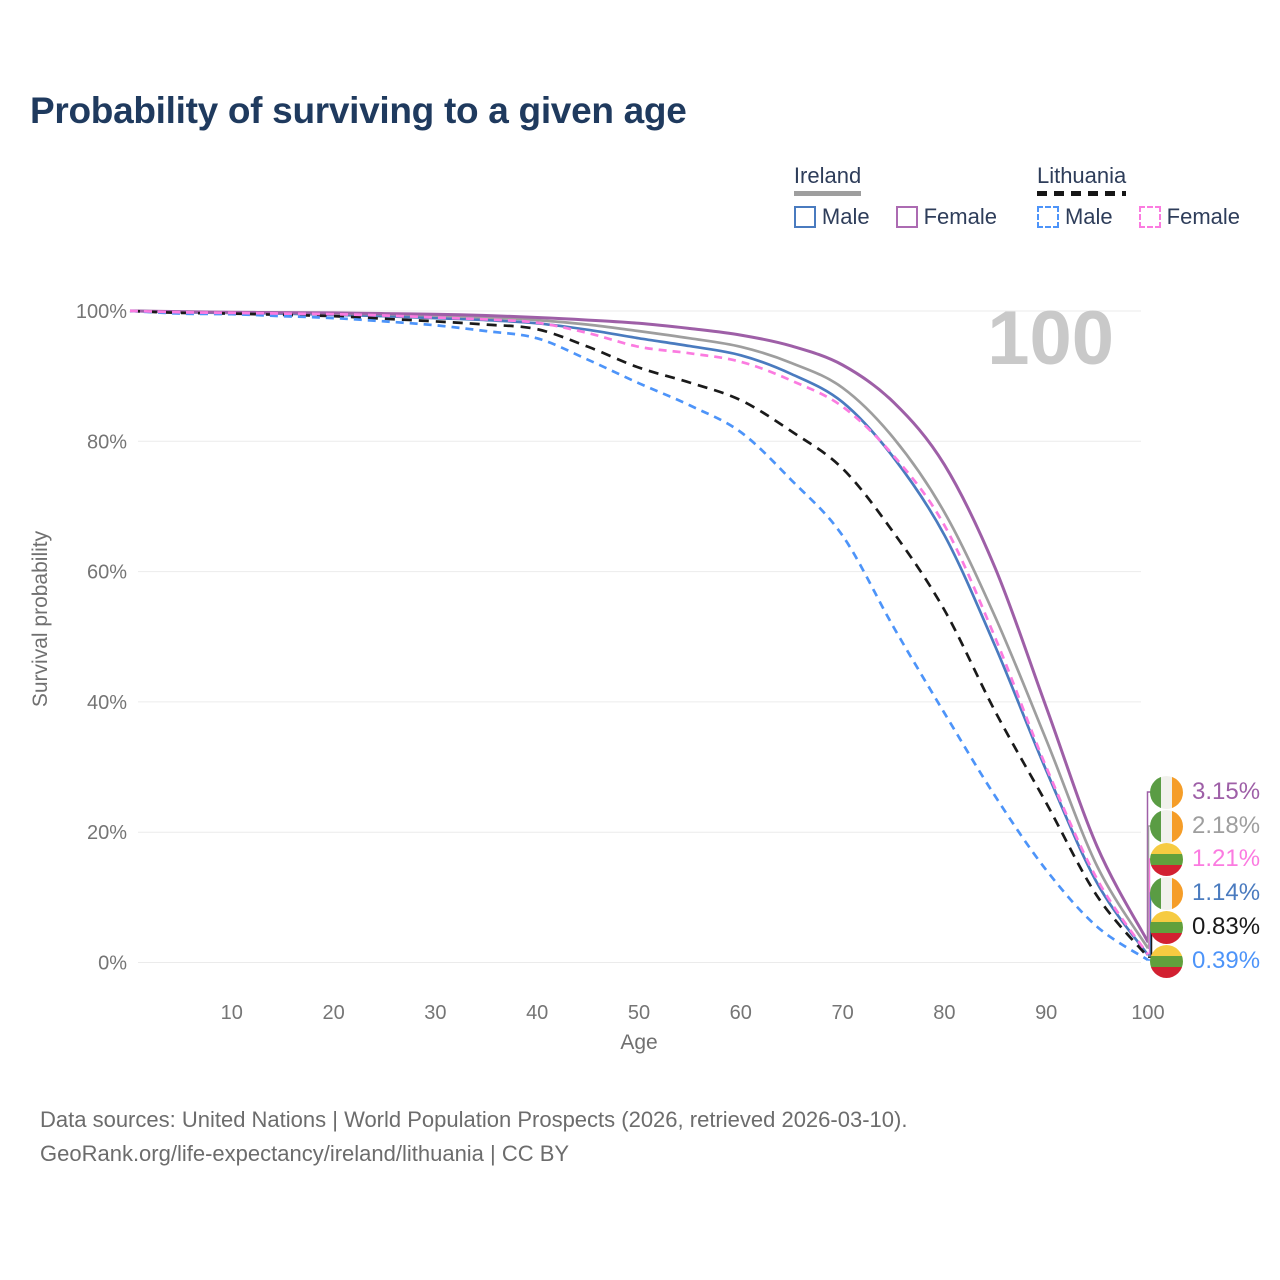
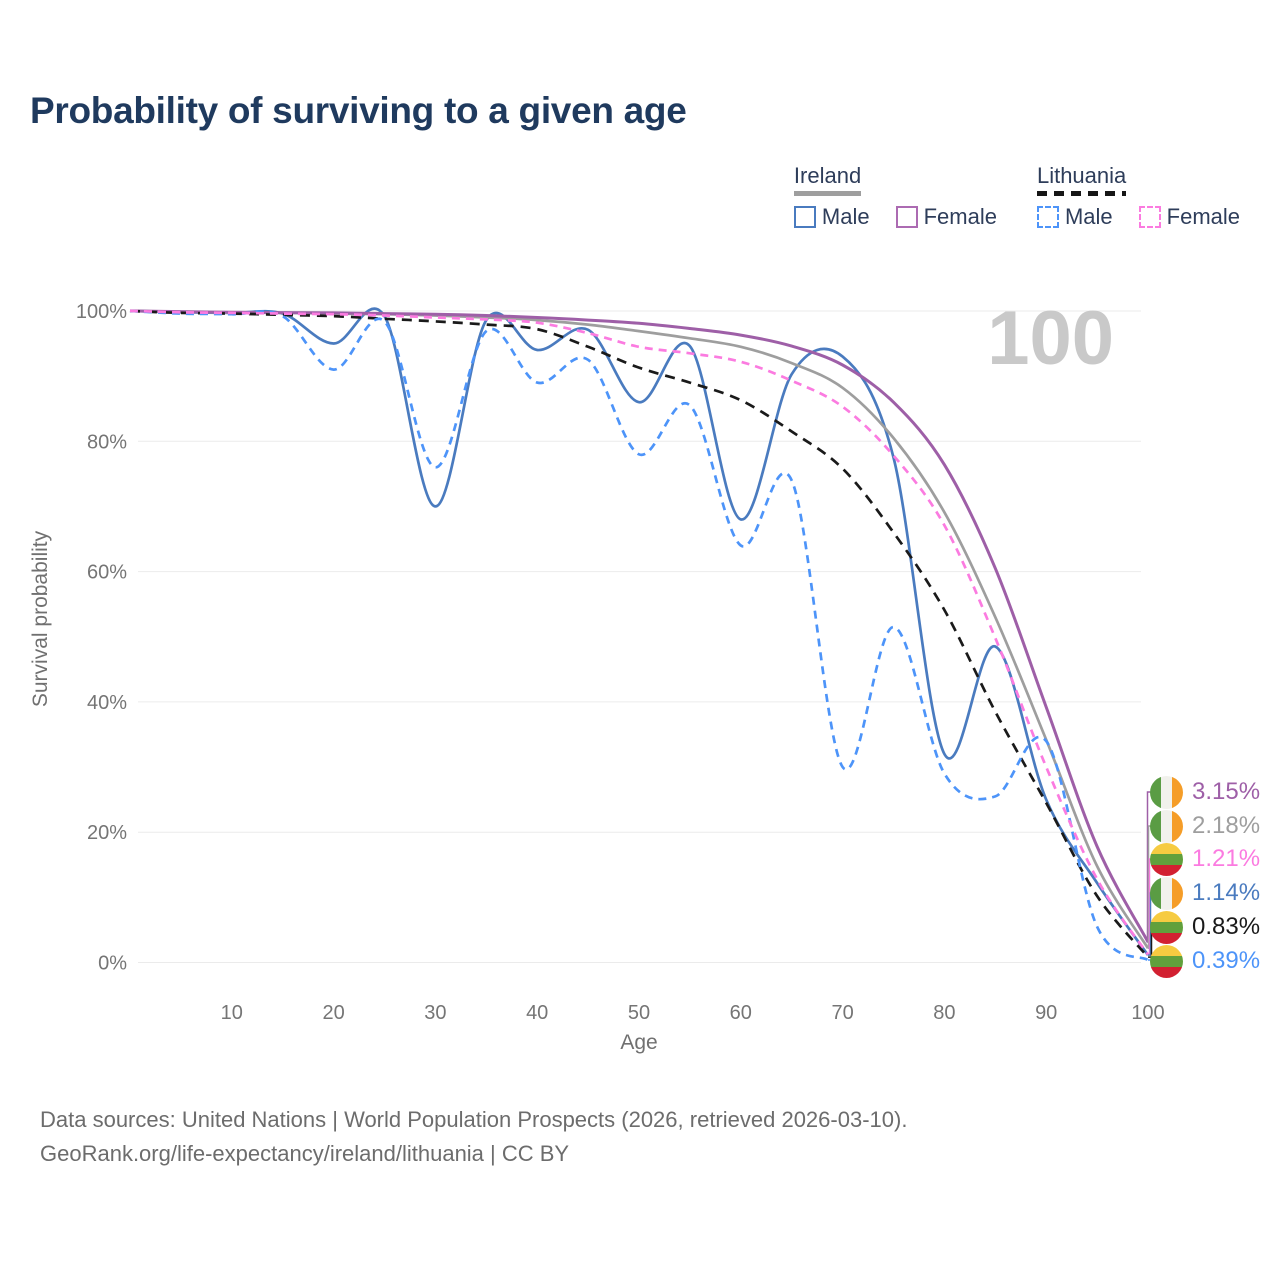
Ireland Male/20: 99% -> 95%
Lithuania Male/20: 99% -> 91%
Ireland Male/30: 99% -> 70%
Lithuania Male/30: 98% -> 76%
Ireland Male/40: 98% -> 94%
Lithuania Male/40: 96% -> 89%
Ireland Male/50: 96% -> 86%
Lithuania Male/50: 89% -> 78%
Ireland Male/60: 93% -> 68%
Lithuania Male/60: 81% -> 64%
Ireland Male/70: 86% -> 93%
Lithuania Male/70: 66% -> 30%
Ireland Male/80: 66% -> 32%
Lithuania Male/80: 38% -> 29%
Ireland Male/90: 30% -> 25%
Lithuania Male/90: 14% -> 34%
